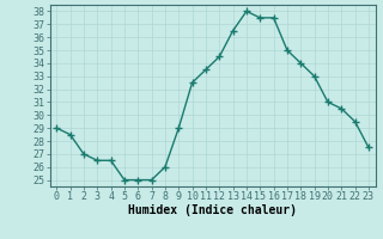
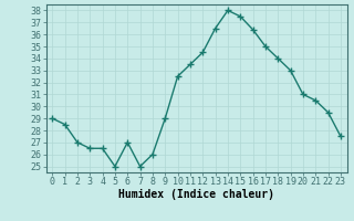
6: 25.0 -> 27.0
16: 37.5 -> 36.4
